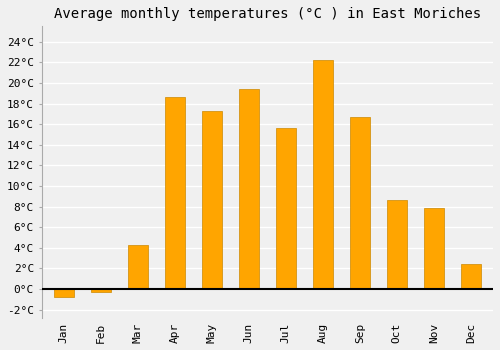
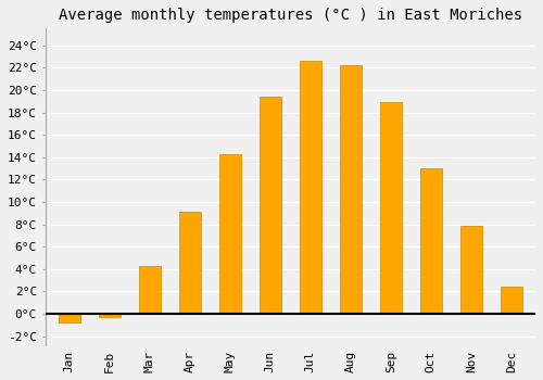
Apr: 18.6°C -> 9.1°C
May: 17.3°C -> 14.3°C
Jul: 15.6°C -> 22.6°C
Sep: 16.7°C -> 18.9°C
Oct: 8.6°C -> 13.0°C
